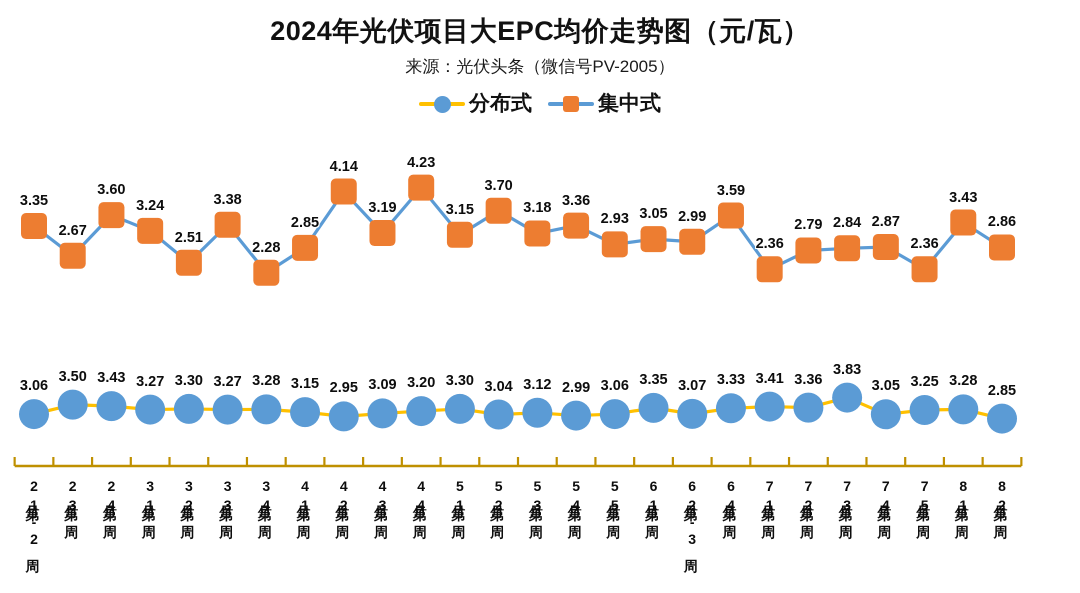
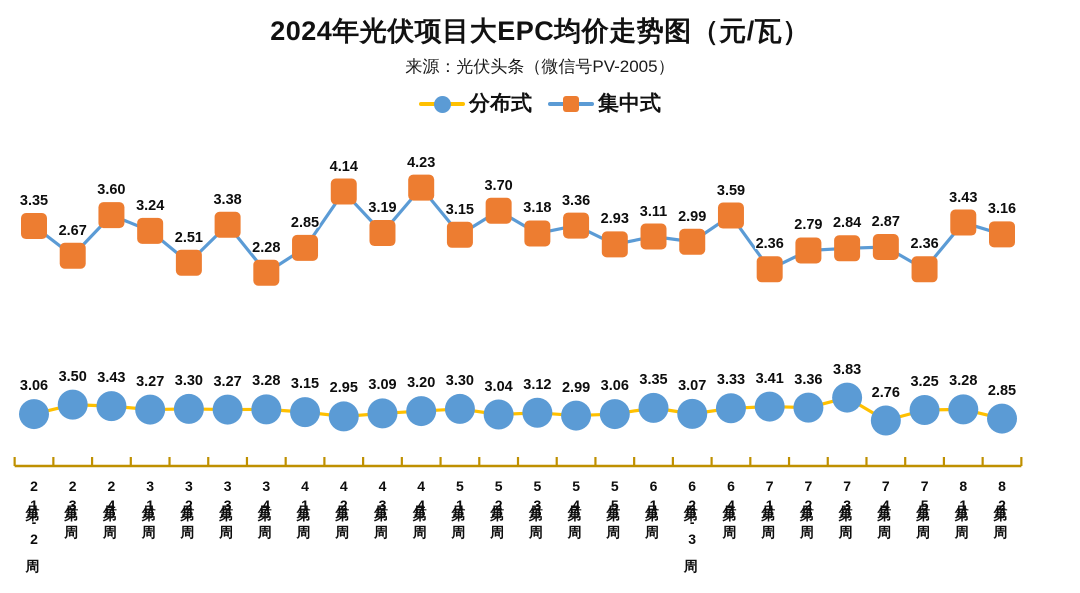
集中式/6月第1周: 3.05 -> 3.11
分布式/7月第4周: 3.05 -> 2.76
集中式/8月第2周: 2.86 -> 3.16
